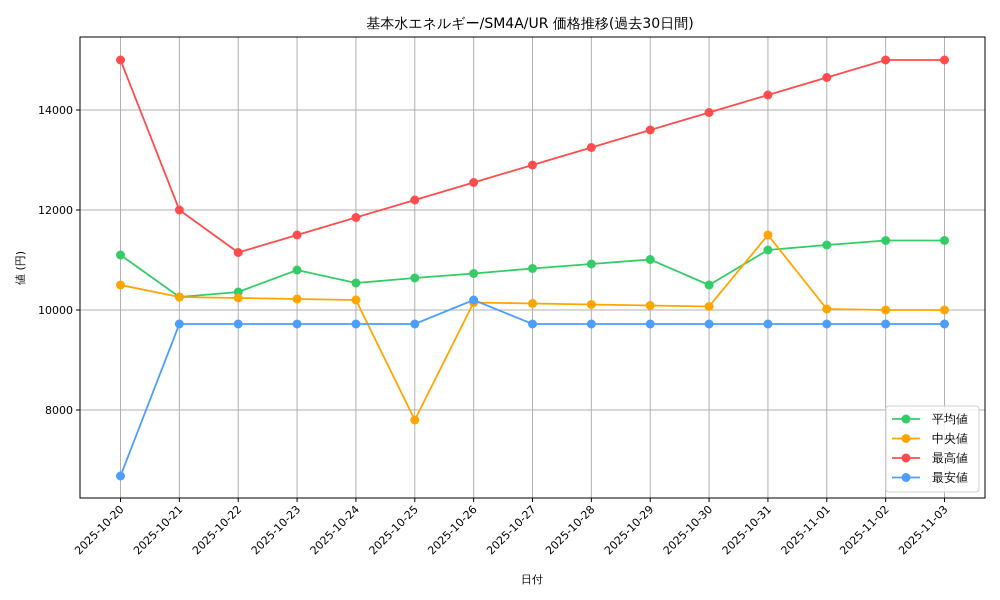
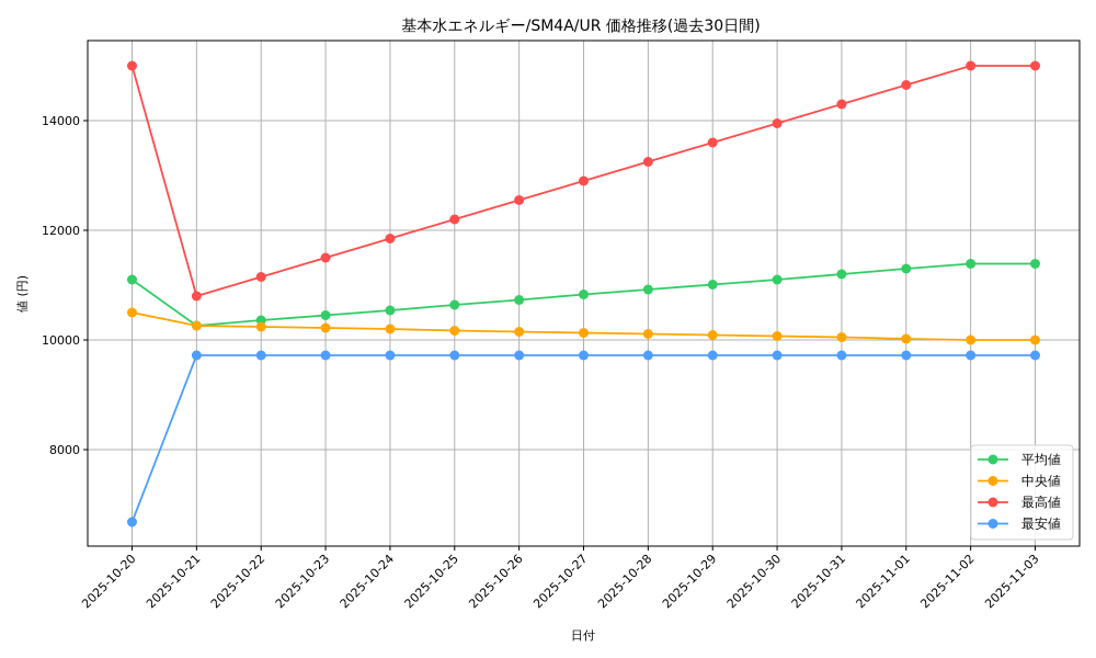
最高値/2025-10-21: 12000 -> 10800
平均値/2025-10-23: 10800 -> 10400
中央値/2025-10-25: 7800 -> 10200
最安値/2025-10-26: 10200 -> 9700
平均値/2025-10-30: 10500 -> 11100
中央値/2025-10-31: 11500 -> 10000
